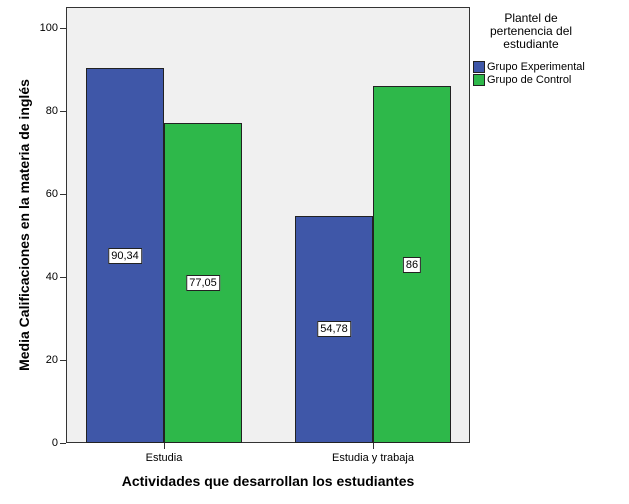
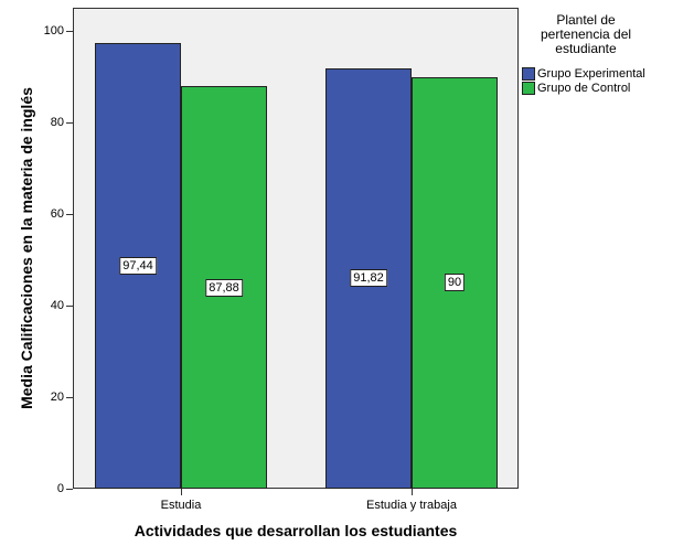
Grupo Experimental/Estudia: 90,34 -> 97,44
Grupo de Control/Estudia: 77,05 -> 87,88
Grupo Experimental/Estudia y trabaja: 54,78 -> 91,82
Grupo de Control/Estudia y trabaja: 86 -> 90
